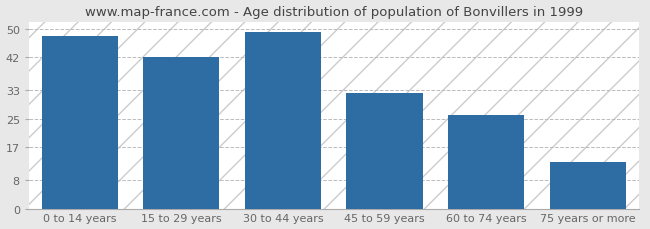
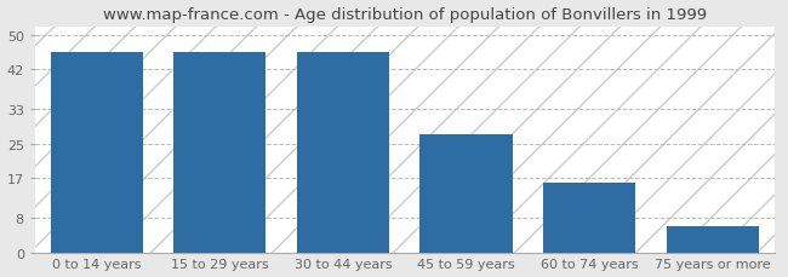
0 to 14 years: 48 -> 46
15 to 29 years: 42 -> 46
30 to 44 years: 49 -> 46
45 to 59 years: 32 -> 27
60 to 74 years: 26 -> 16
75 years or more: 13 -> 6
